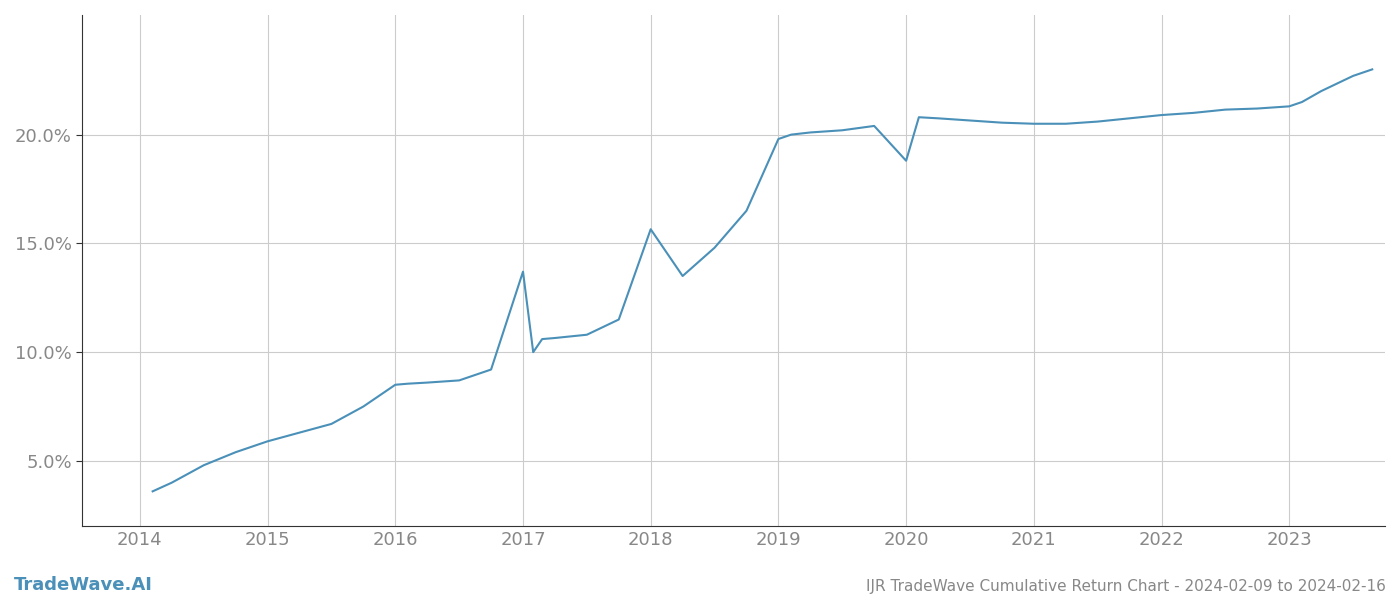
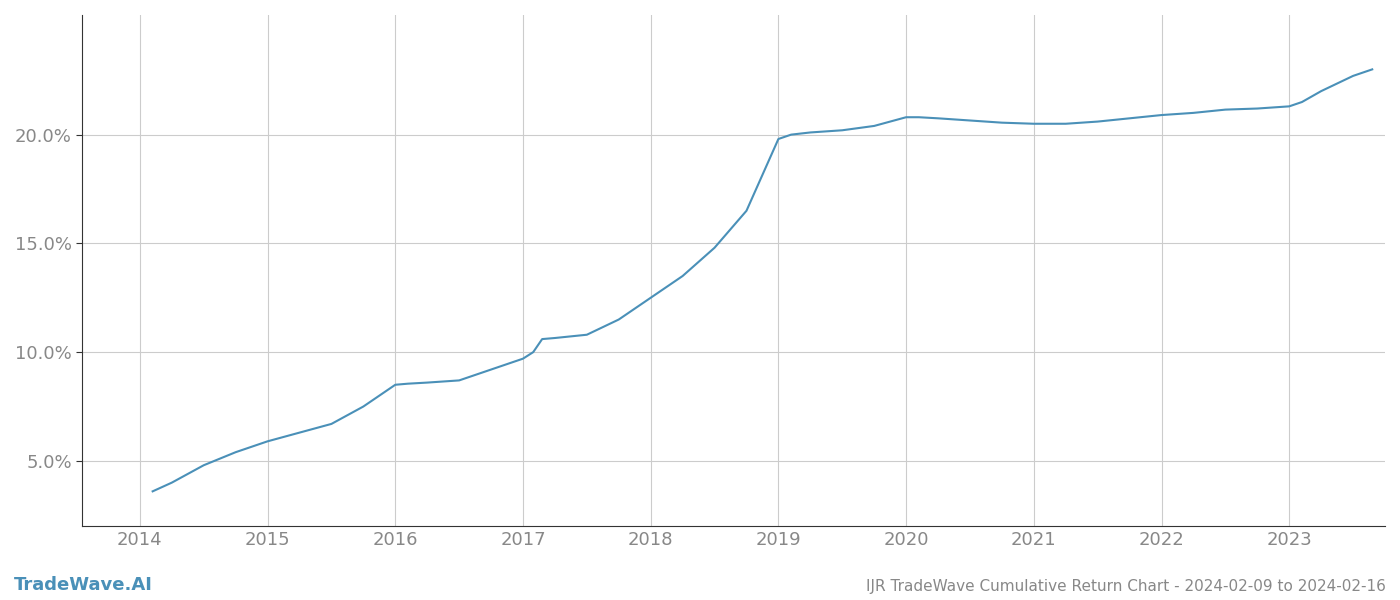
2017: 13.70% -> 9.70%
2018: 15.65% -> 12.50%
2020: 18.80% -> 20.80%
